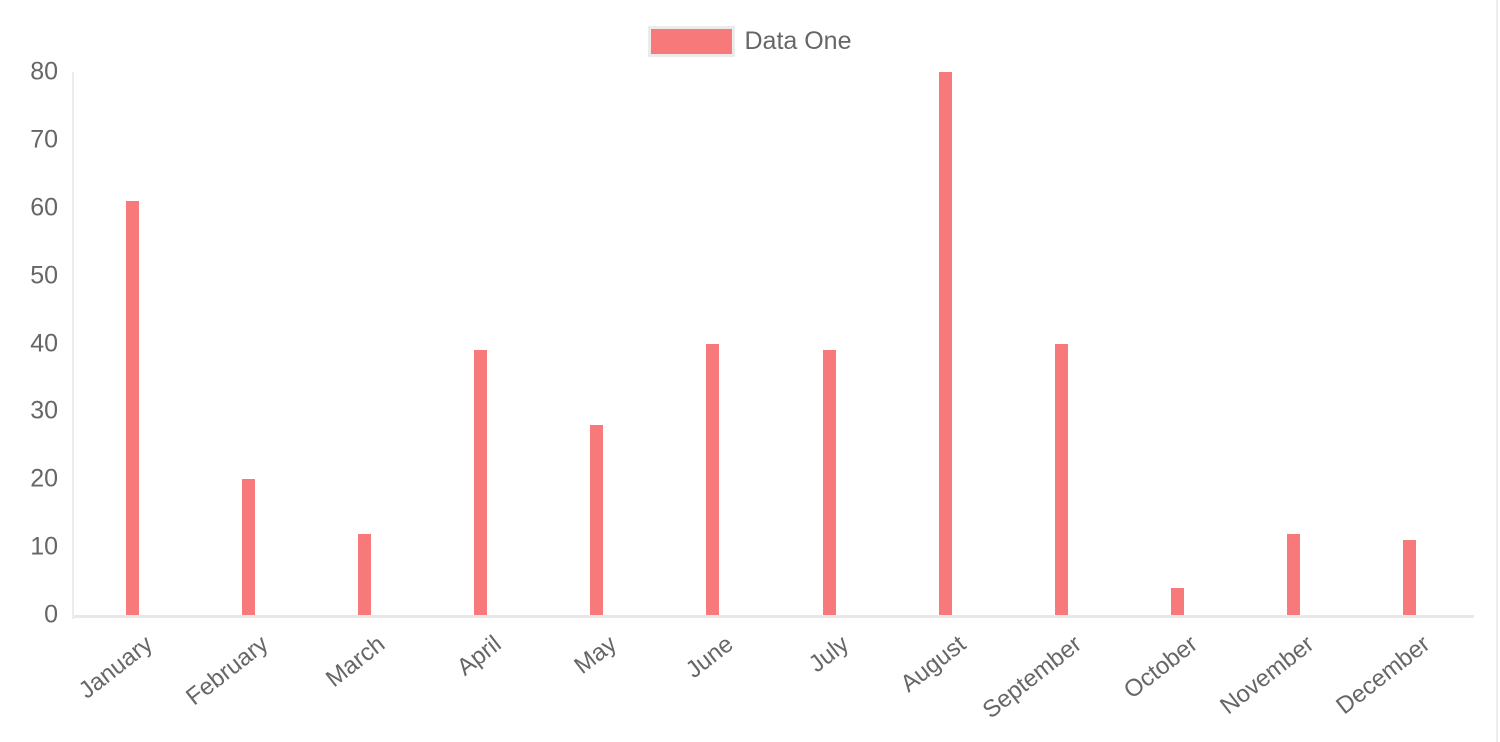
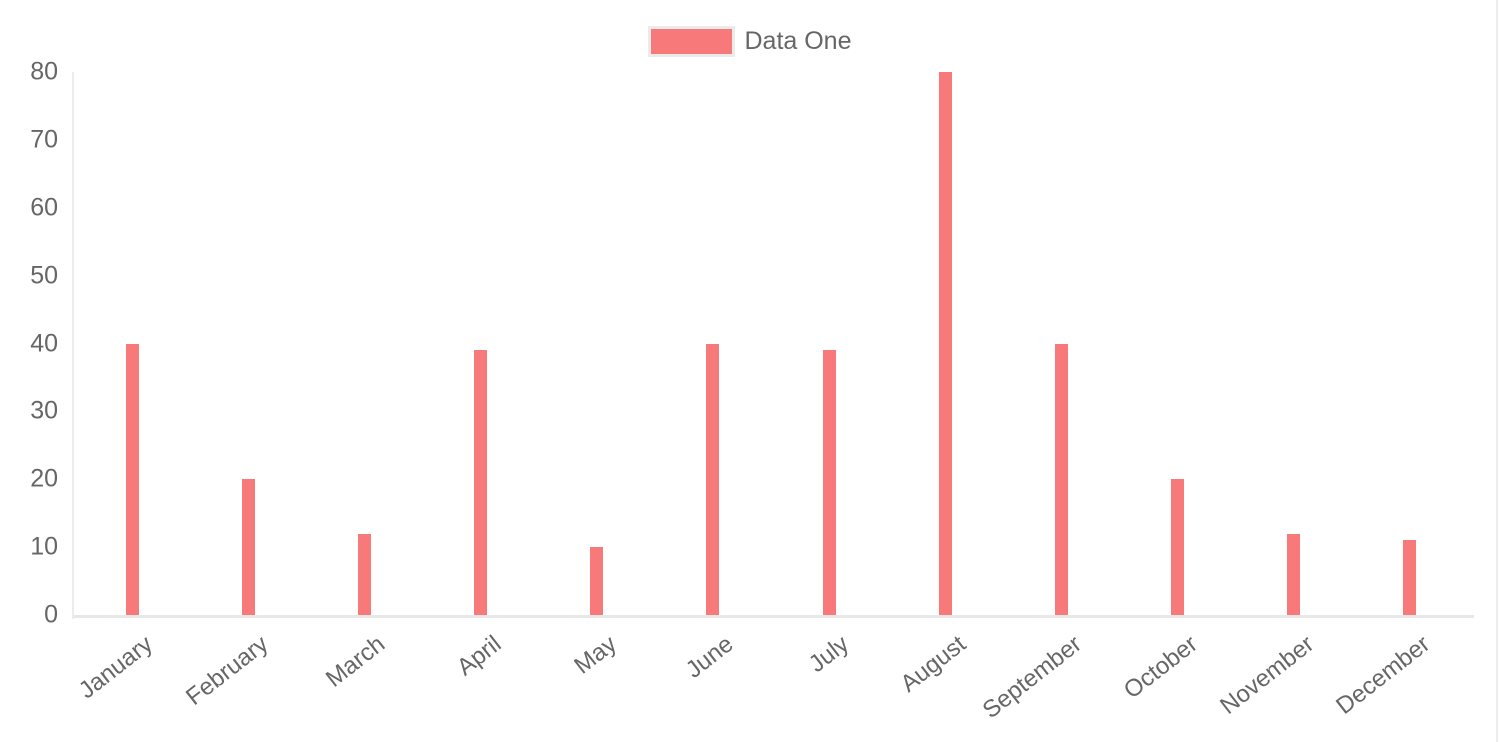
January: 61 -> 40
May: 28 -> 10
October: 4 -> 20
